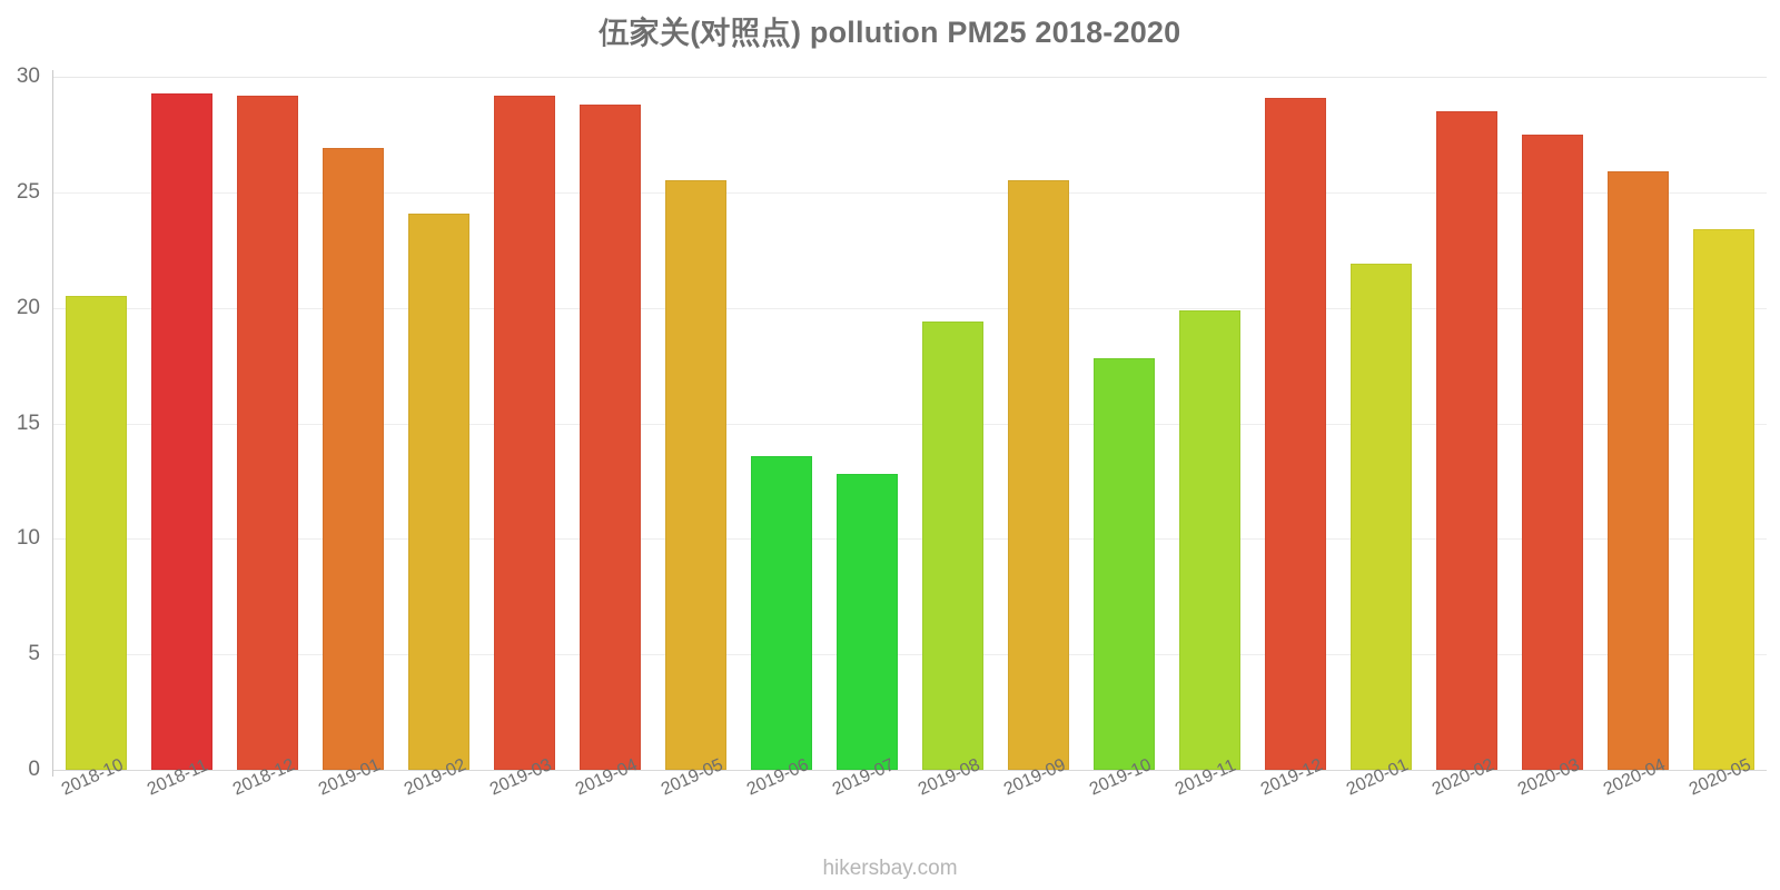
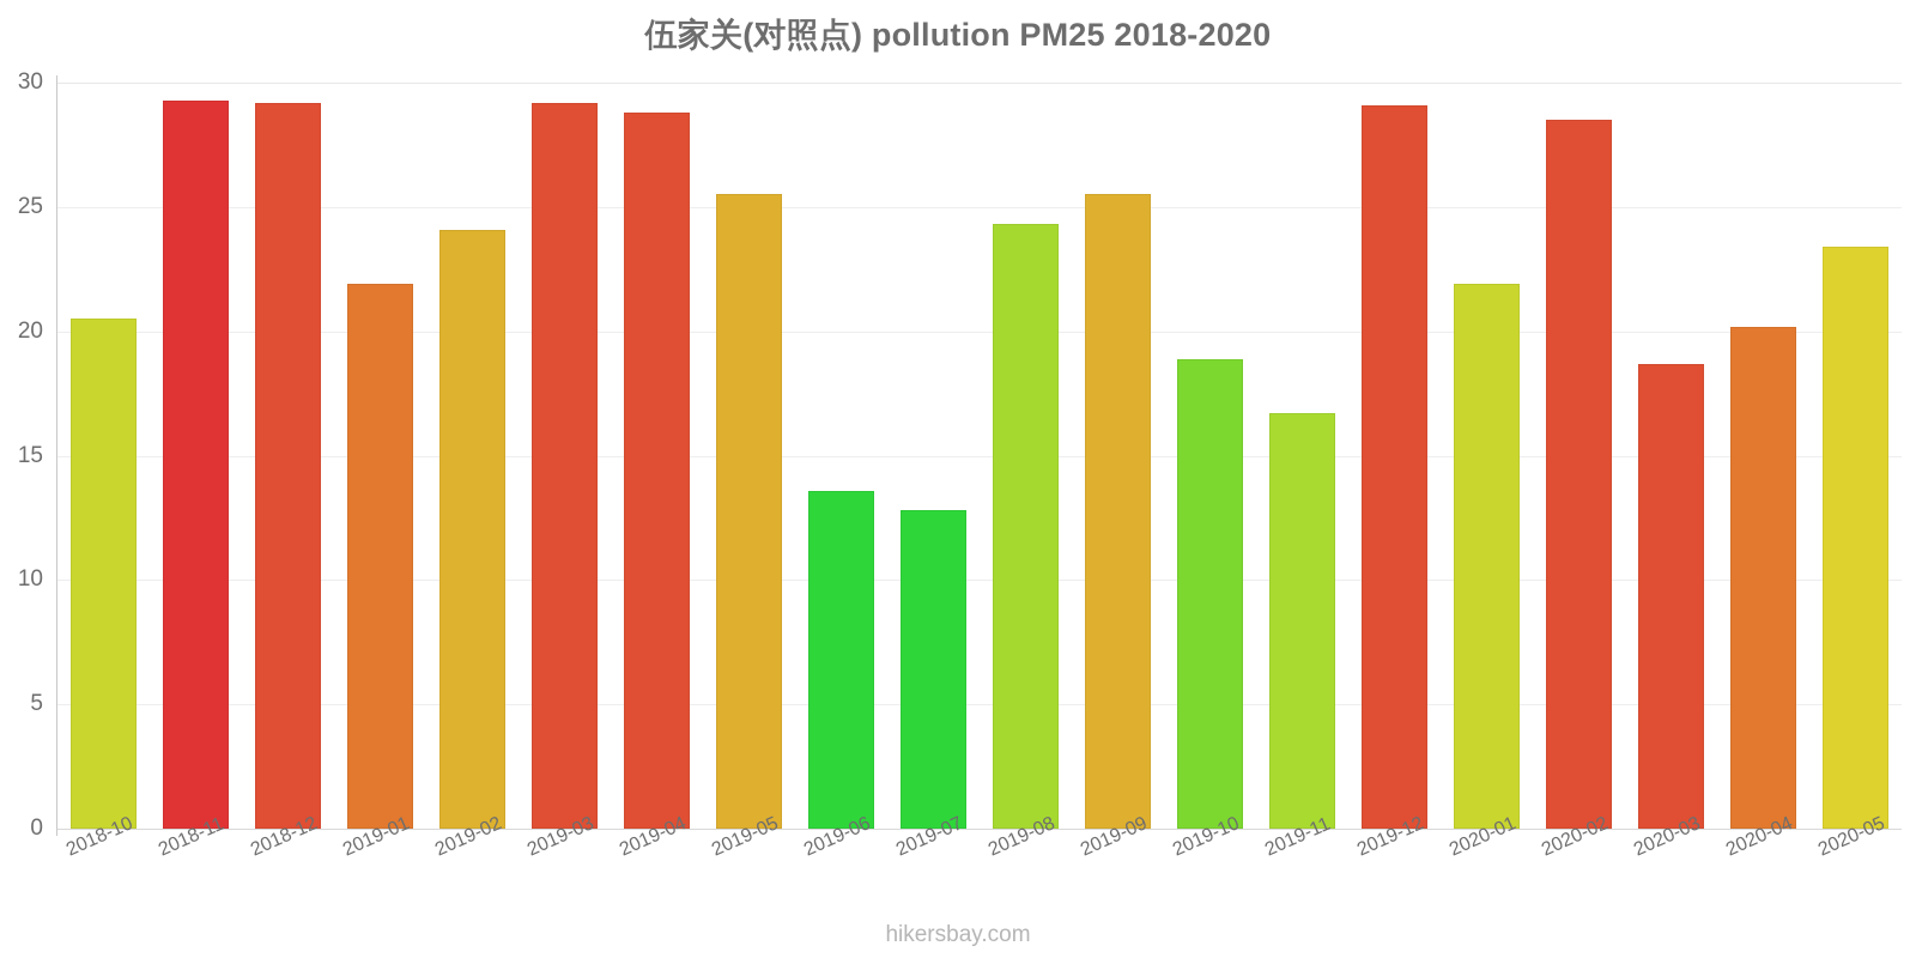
2019-01: 26.9 -> 21.9
2019-08: 19.4 -> 24.3
2019-10: 17.8 -> 18.9
2019-11: 19.9 -> 16.7
2020-03: 27.5 -> 18.7
2020-04: 25.9 -> 20.2
